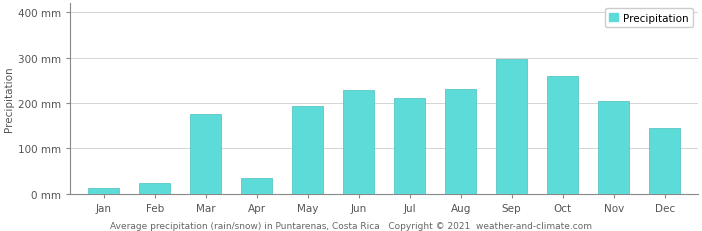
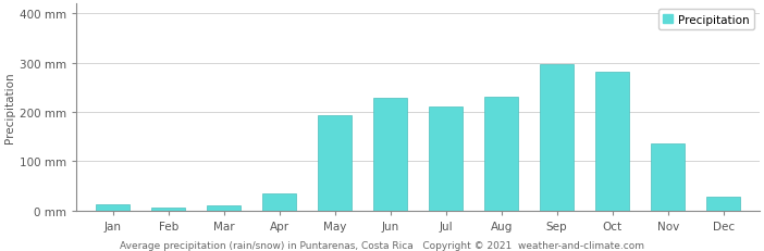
Feb: 25 mm -> 7 mm
Mar: 175 mm -> 11 mm
Oct: 260 mm -> 282 mm
Nov: 205 mm -> 136 mm
Dec: 145 mm -> 29 mm
